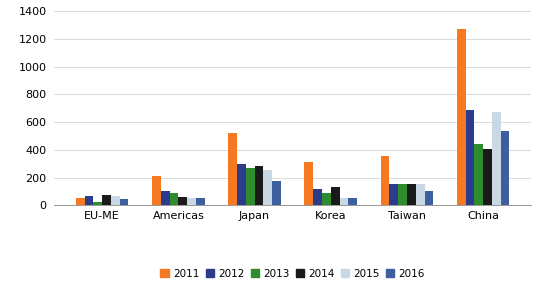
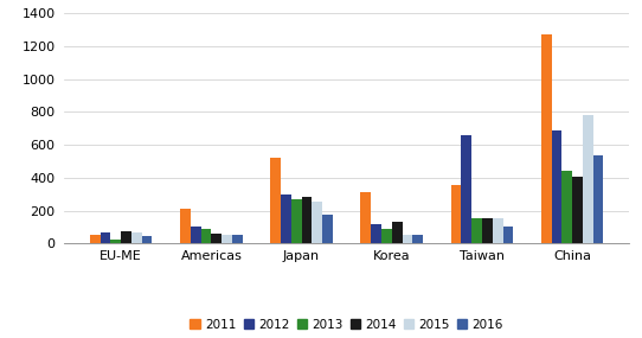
2012/Taiwan: 160 -> 660
2015/China: 680 -> 780
